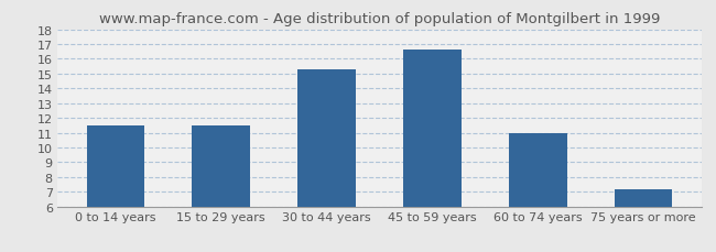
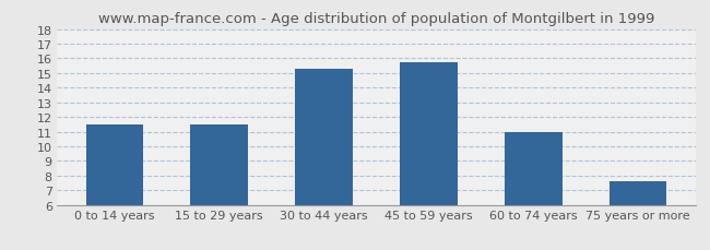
45 to 59 years: 16.6 -> 15.7
75 years or more: 7.2 -> 7.6
